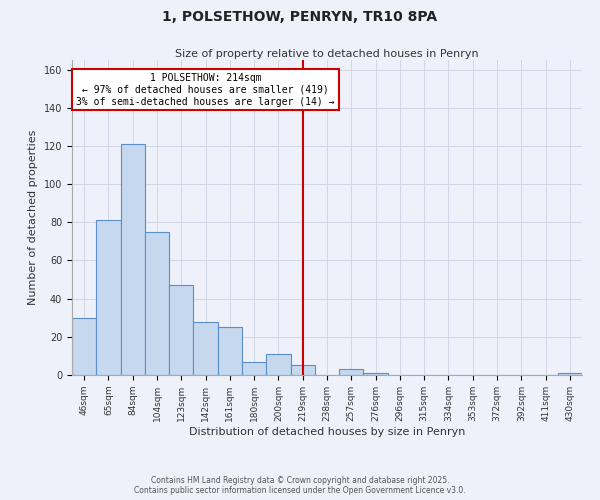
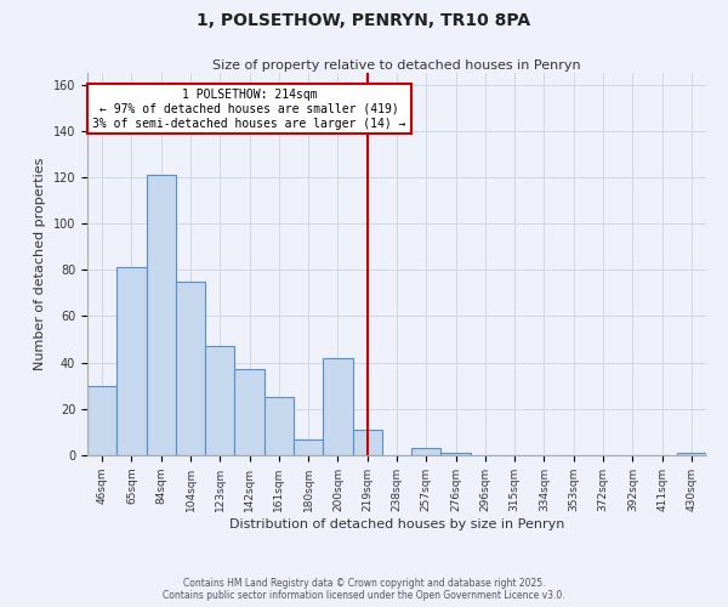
142sqm: 28 -> 37
200sqm: 11 -> 42
219sqm: 5 -> 11
